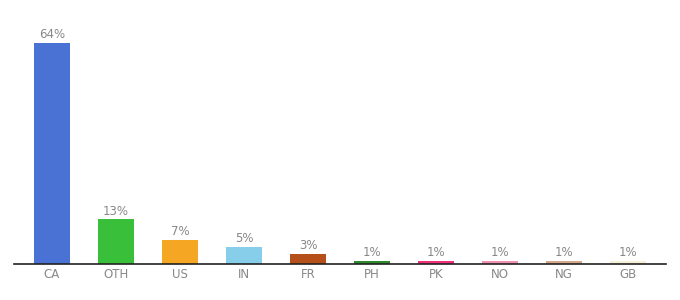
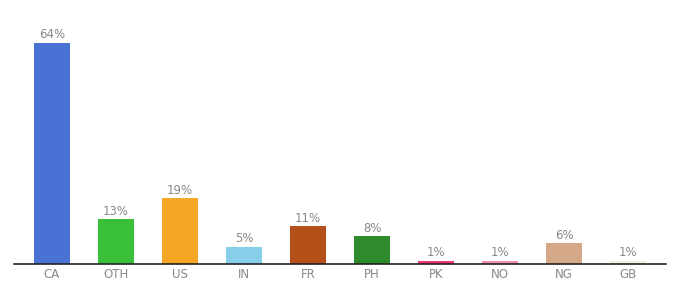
US: 7% -> 19%
FR: 3% -> 11%
PH: 1% -> 8%
NG: 1% -> 6%
